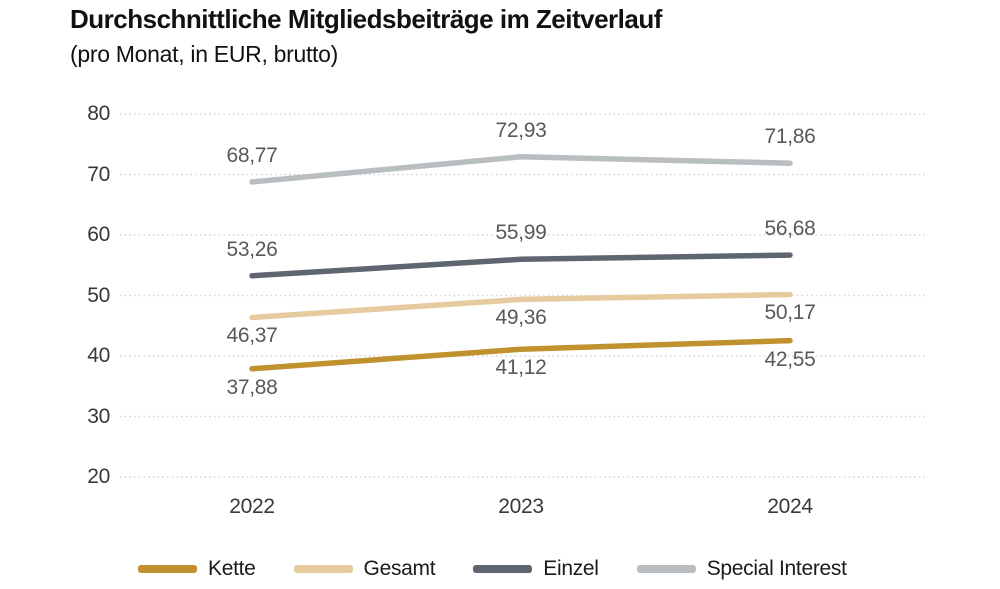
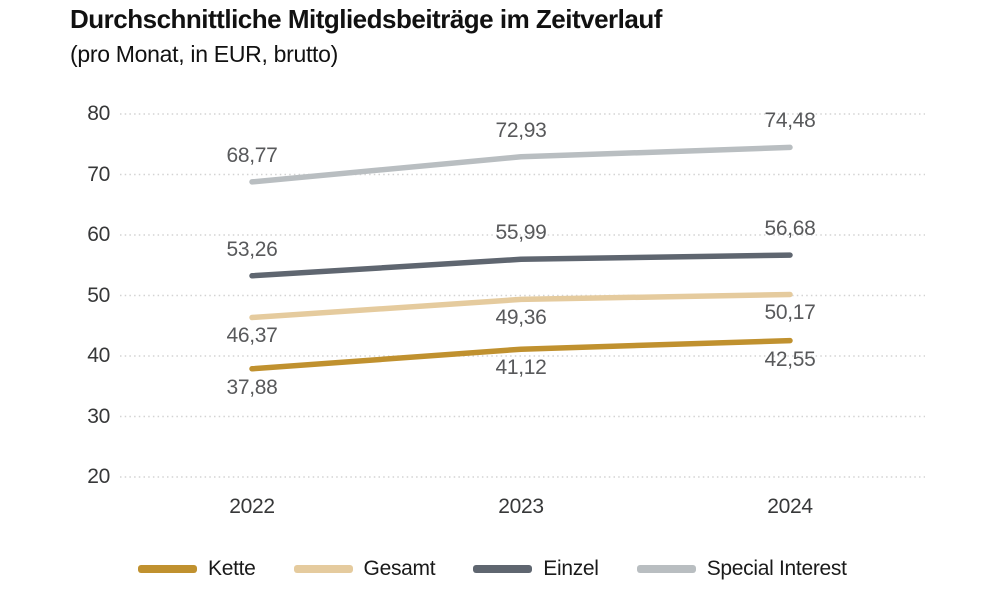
Special Interest/2024: 71,86 -> 74,48
